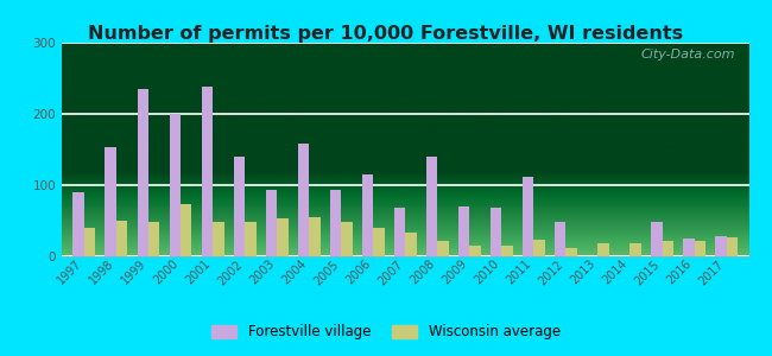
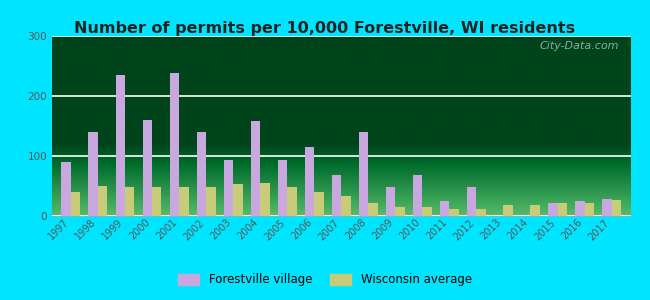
Forestville village/1998: 154 -> 140
Forestville village/2000: 200 -> 160
Wisconsin average/2000: 74 -> 48
Forestville village/2009: 70 -> 48
Forestville village/2011: 112 -> 25
Wisconsin average/2011: 24 -> 12
Forestville village/2015: 48 -> 22
